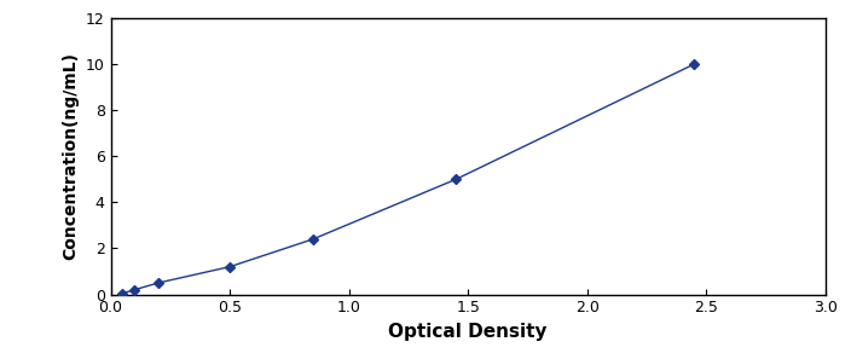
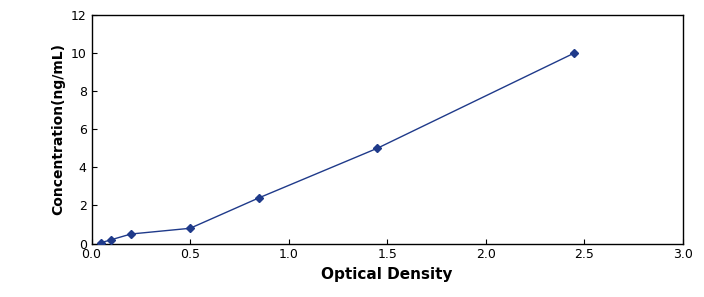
0.5: 1.2 -> 0.8
